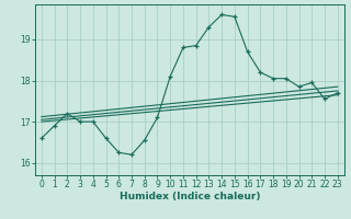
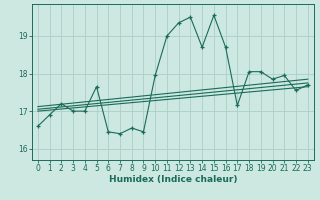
5: 16.60 -> 17.65
6: 16.25 -> 16.45
7: 16.20 -> 16.40
9: 17.10 -> 16.45
10: 18.10 -> 17.95
11: 18.80 -> 19.00
12: 18.85 -> 19.35
13: 19.30 -> 19.50
14: 19.60 -> 18.70
17: 18.20 -> 17.15
